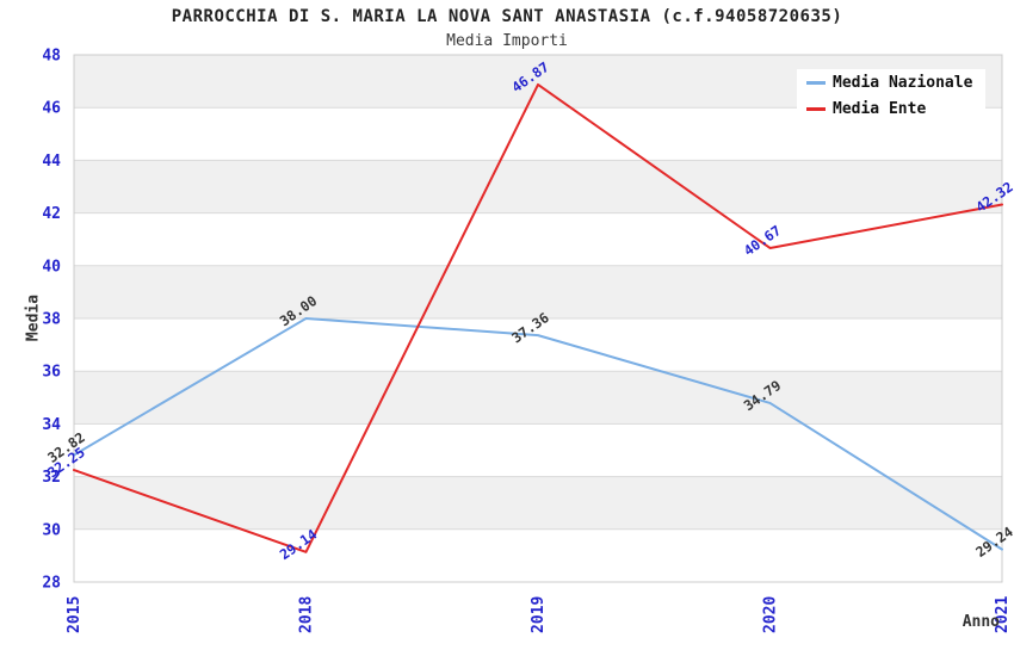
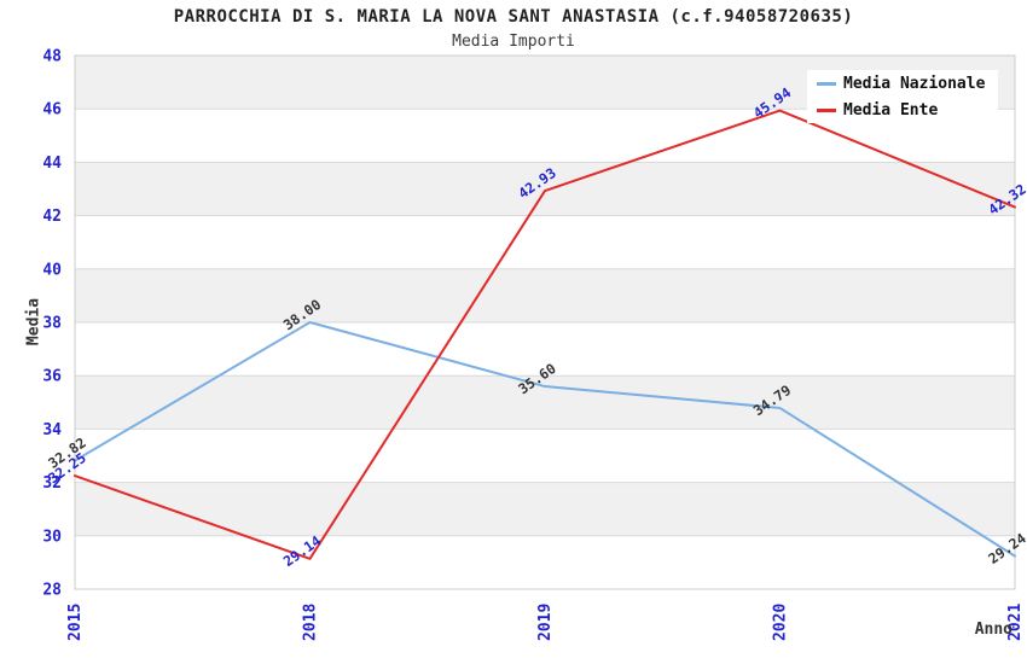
Media Nazionale/2019: 37.36 -> 35.60
Media Ente/2019: 46.87 -> 42.93
Media Ente/2020: 40.67 -> 45.94
